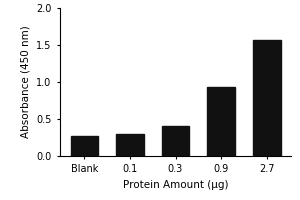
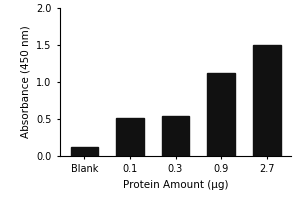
Blank: 0.27 -> 0.12
0.1: 0.30 -> 0.52
0.3: 0.41 -> 0.54
0.9: 0.93 -> 1.12
2.7: 1.57 -> 1.50
